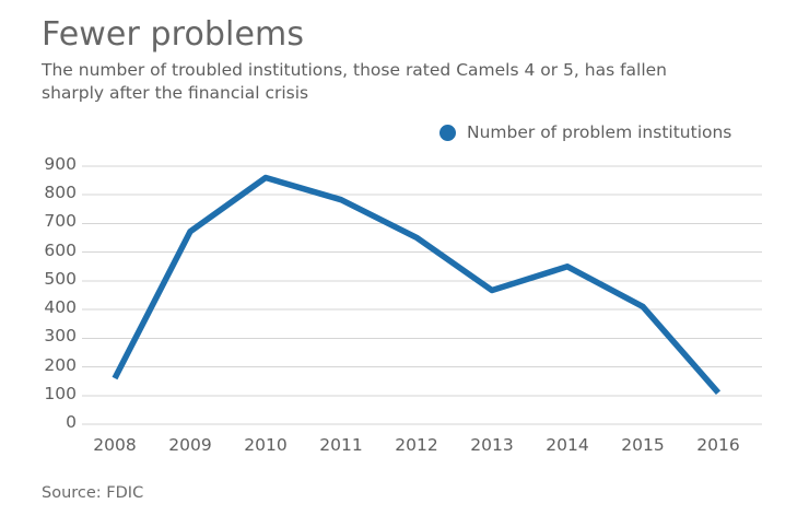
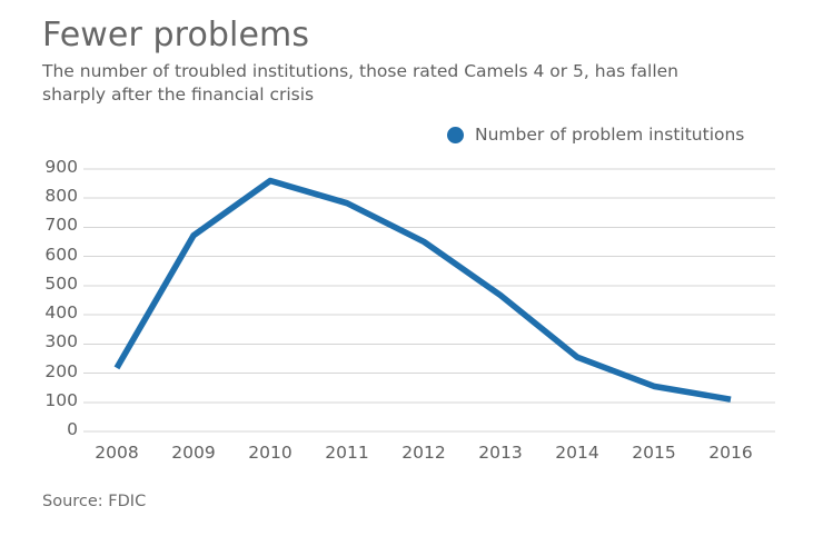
2008: 160 -> 220
2014: 550 -> 260
2015: 410 -> 160
